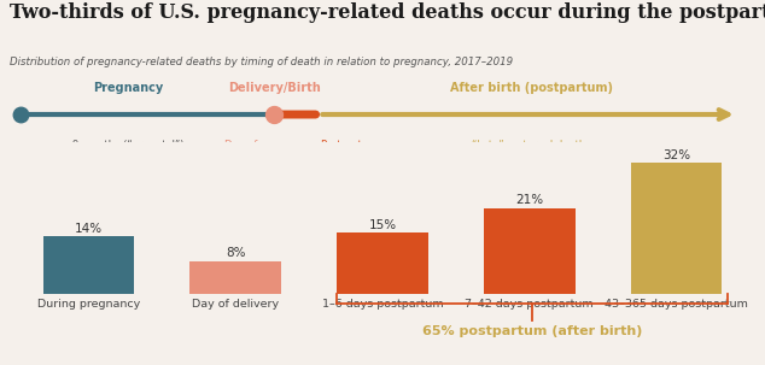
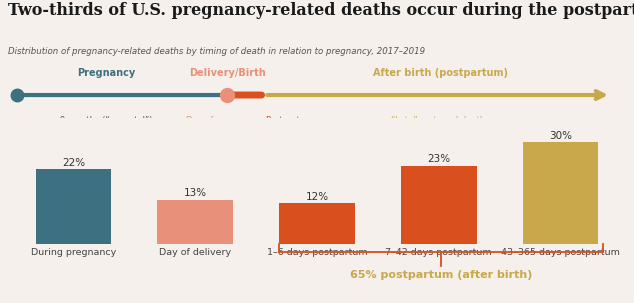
During pregnancy: 14% -> 22%
Day of delivery: 8% -> 13%
1–6 days postpartum: 15% -> 12%
7–42 days postpartum: 21% -> 23%
43–365 days postpartum: 32% -> 30%
